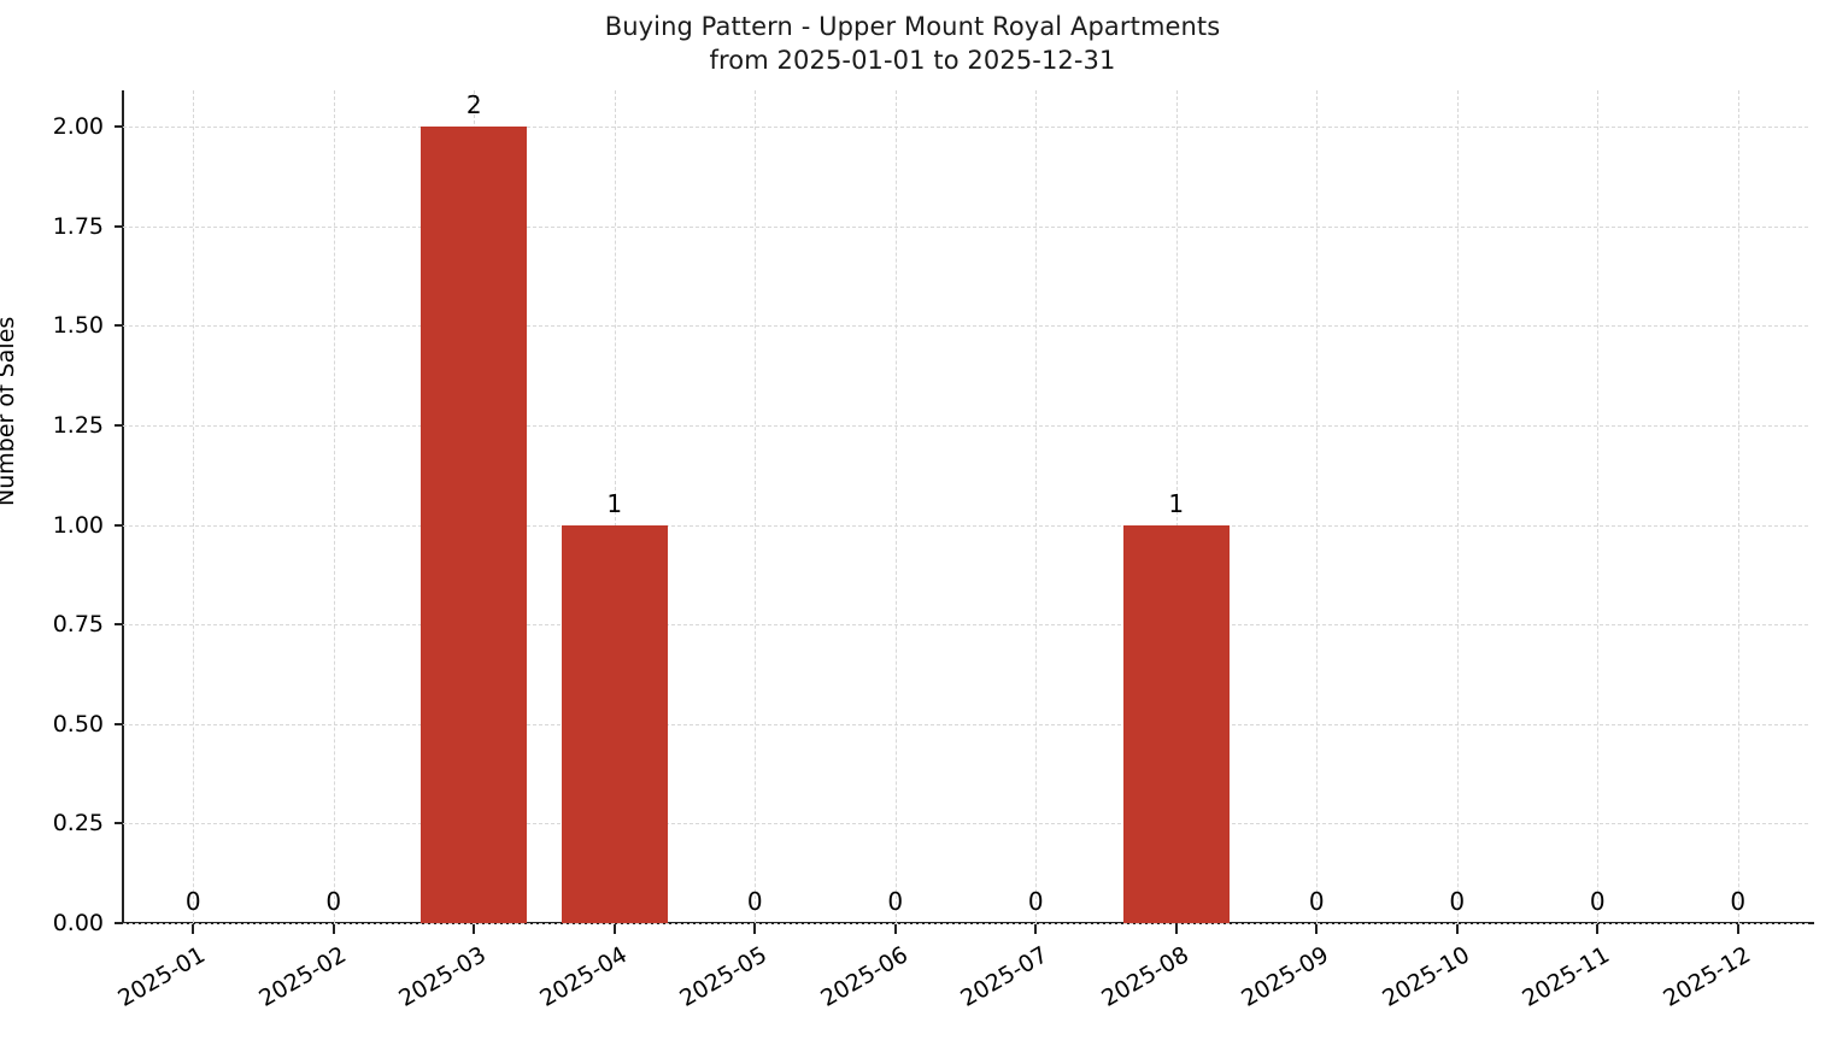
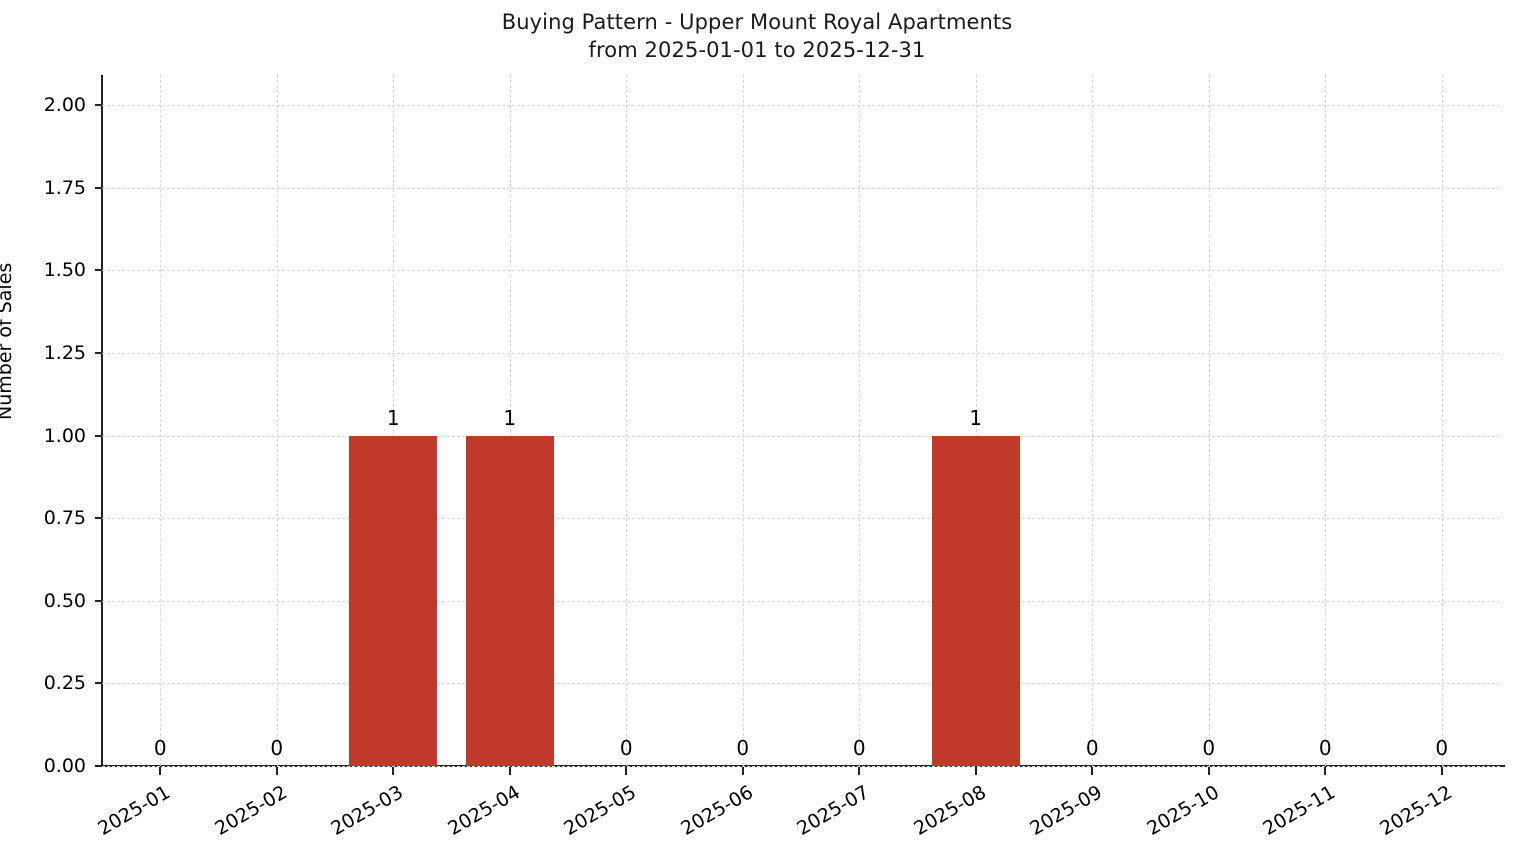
2025-03: 2 -> 1
